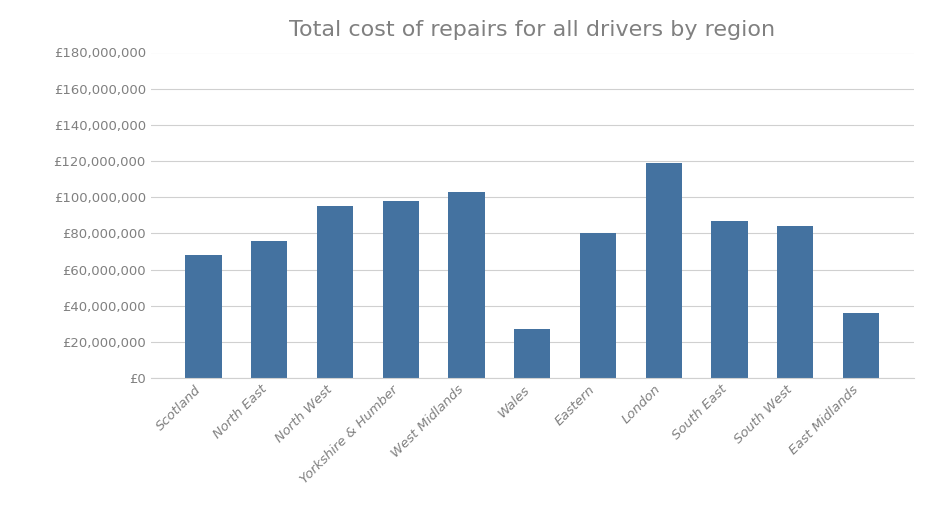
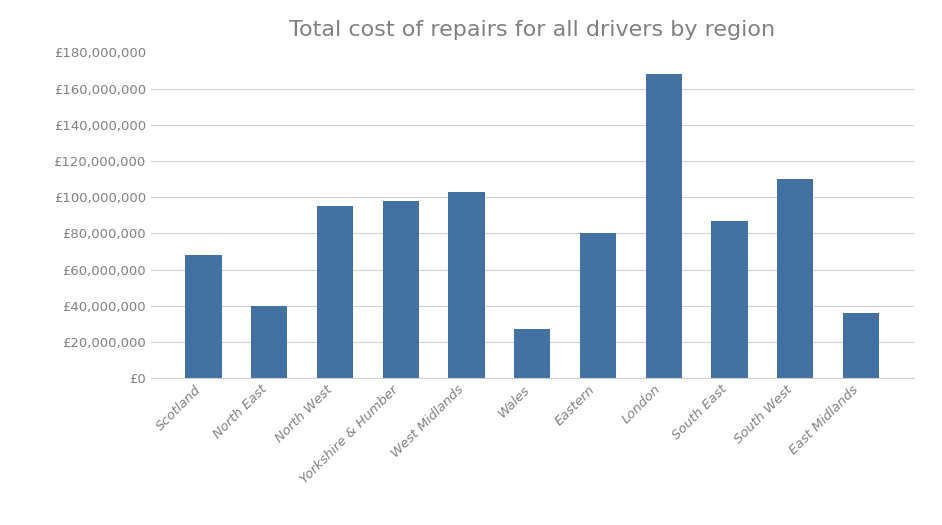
North East: £76,000,000 -> £40,000,000
London: £119,000,000 -> £168,000,000
South West: £84,000,000 -> £110,000,000
